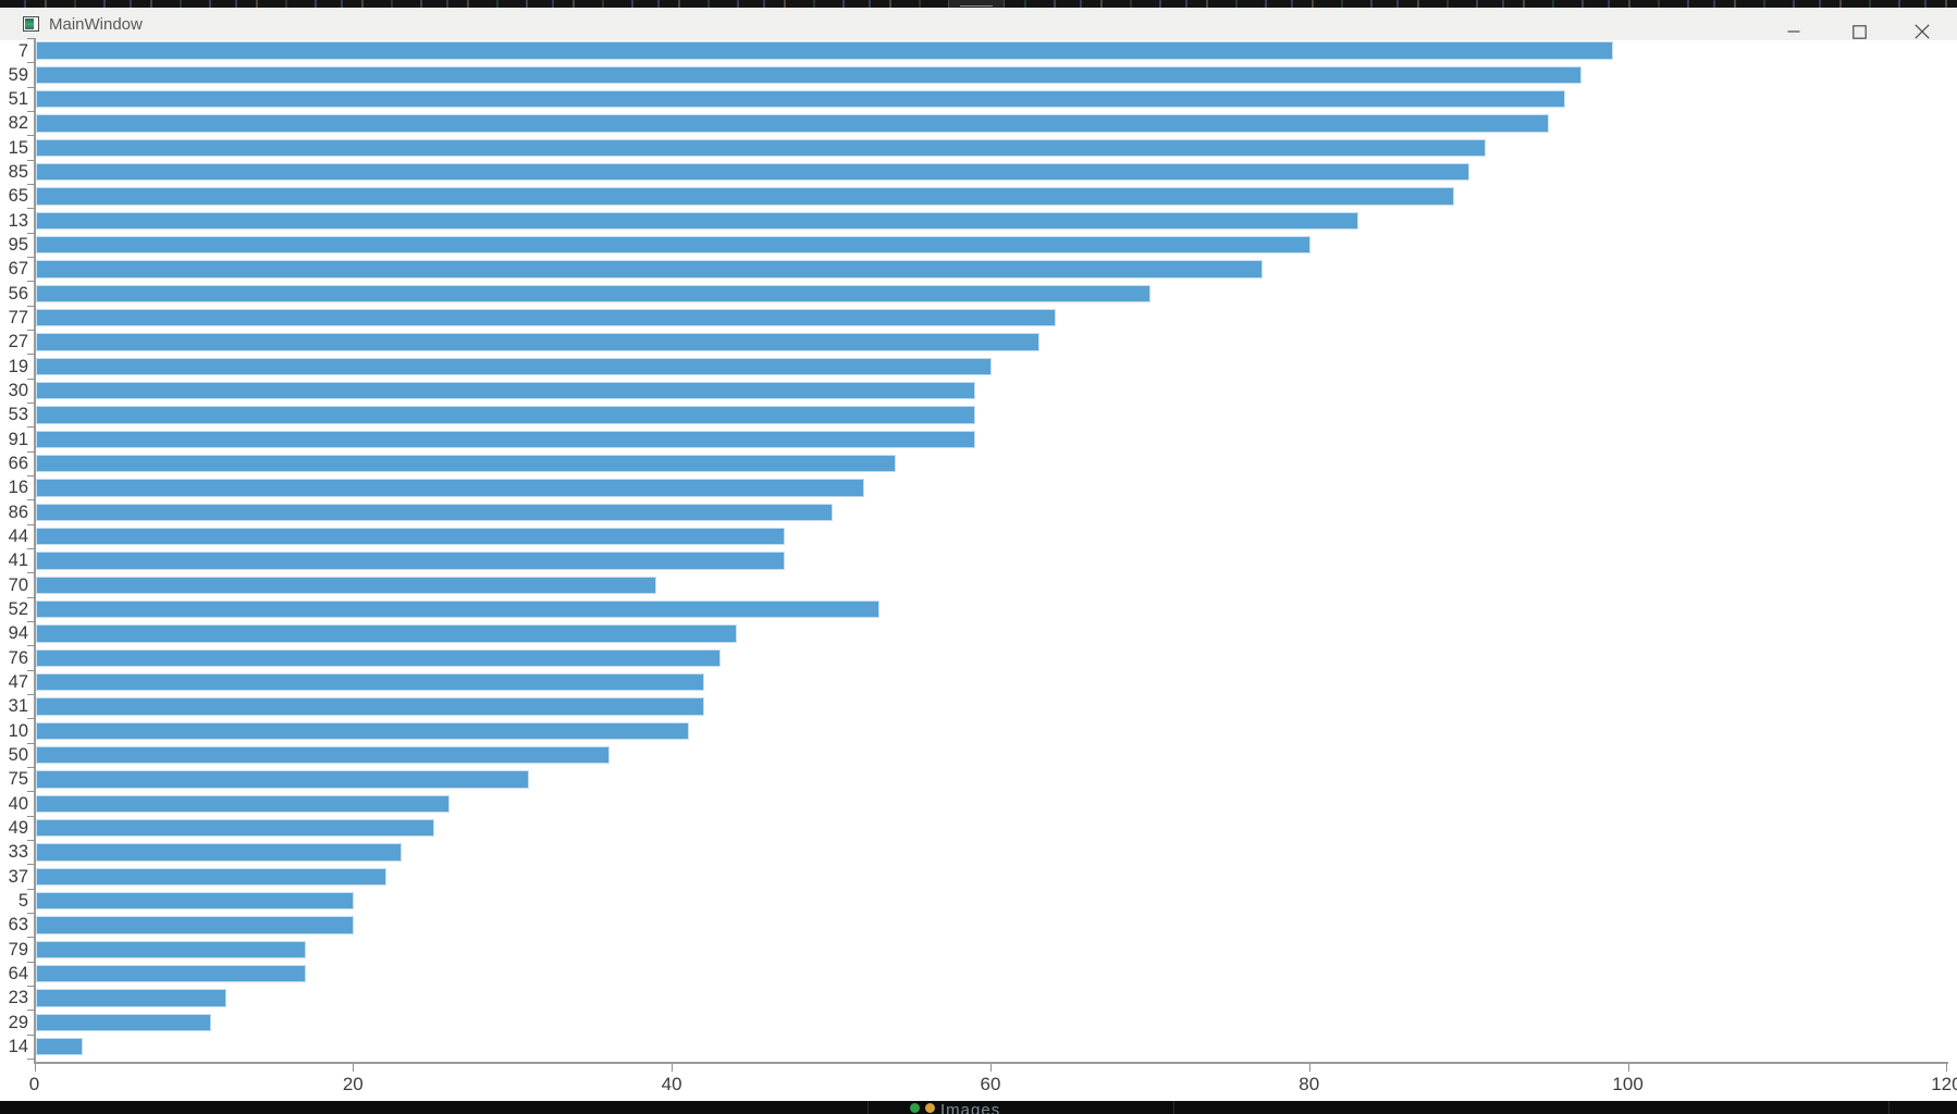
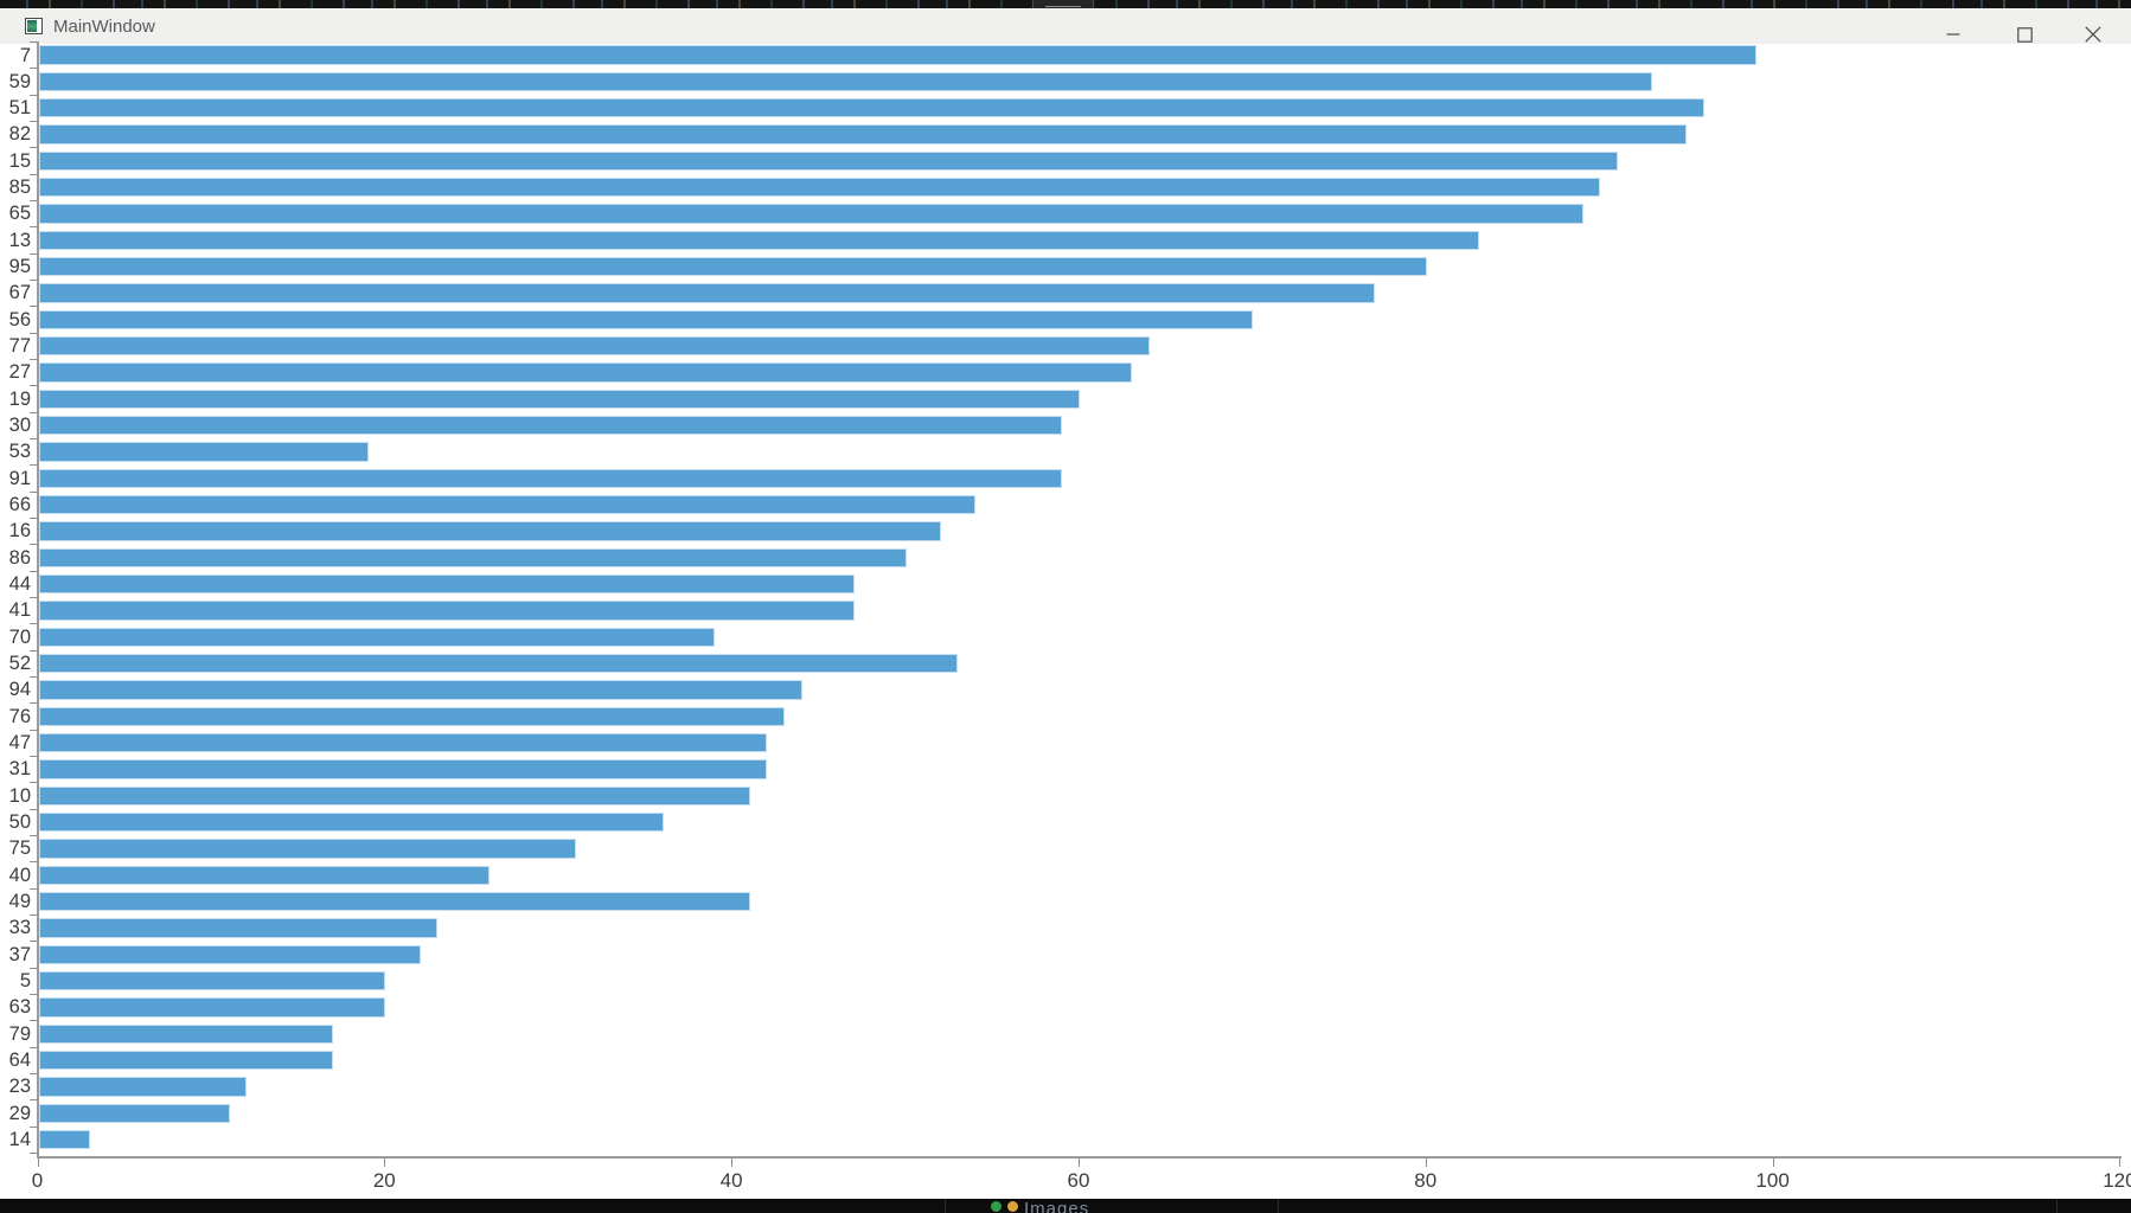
59: 97 -> 93
53: 59 -> 19
49: 25 -> 41
